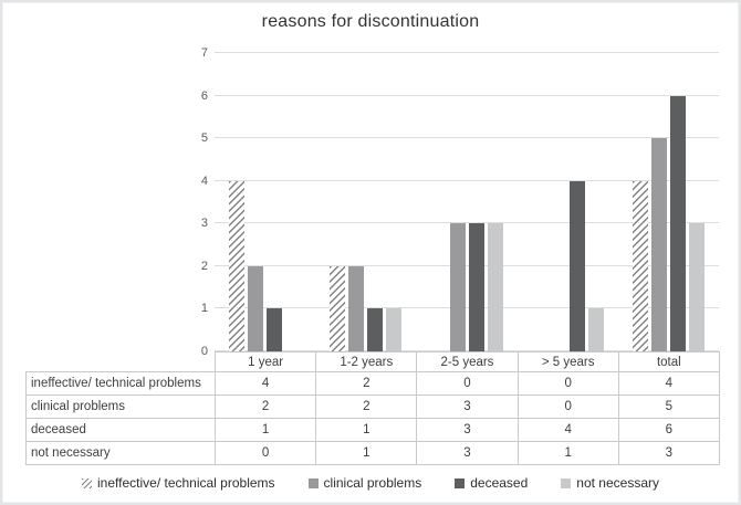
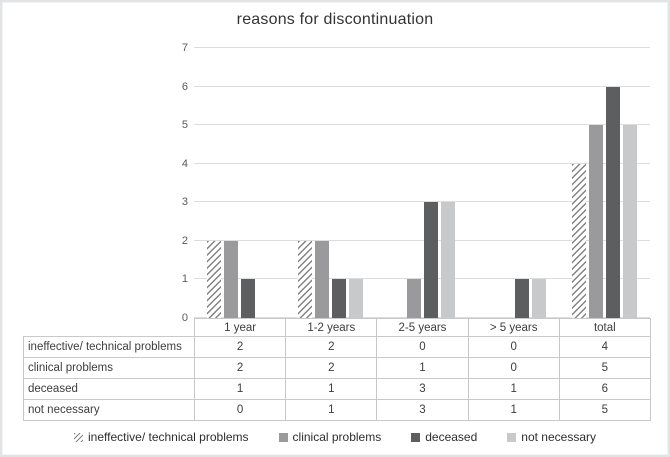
ineffective/ technical problems/1 year: 4 -> 2
clinical problems/2-5 years: 3 -> 1
deceased/> 5 years: 4 -> 1
not necessary/total: 3 -> 5
